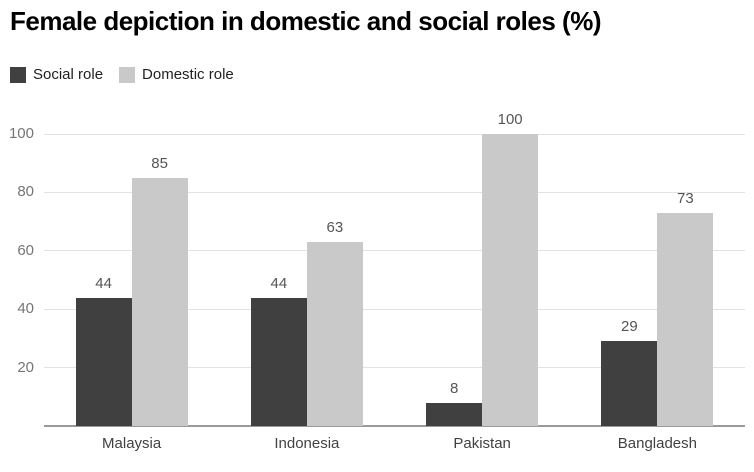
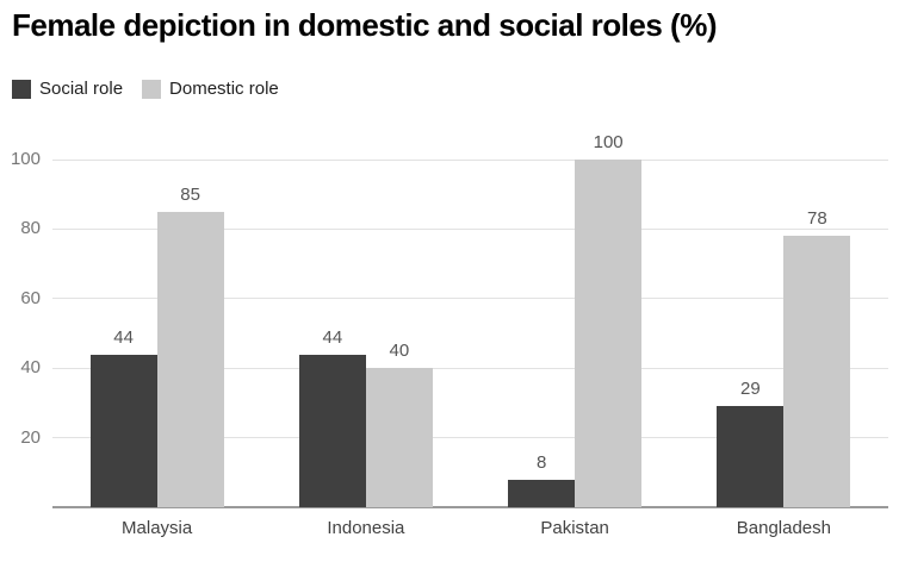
Domestic role/Indonesia: 63 -> 40
Domestic role/Bangladesh: 73 -> 78
